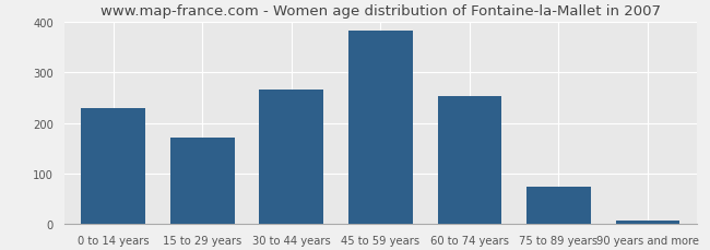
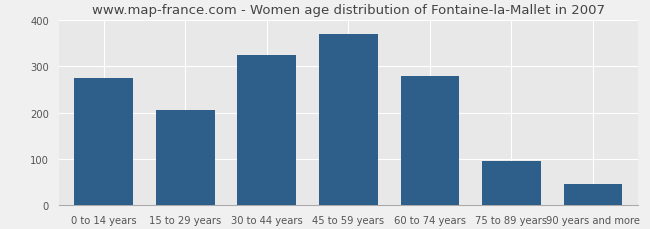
0 to 14 years: 230 -> 275
15 to 29 years: 170 -> 205
30 to 44 years: 267 -> 325
45 to 59 years: 383 -> 370
60 to 74 years: 254 -> 280
75 to 89 years: 74 -> 95
90 years and more: 7 -> 45
